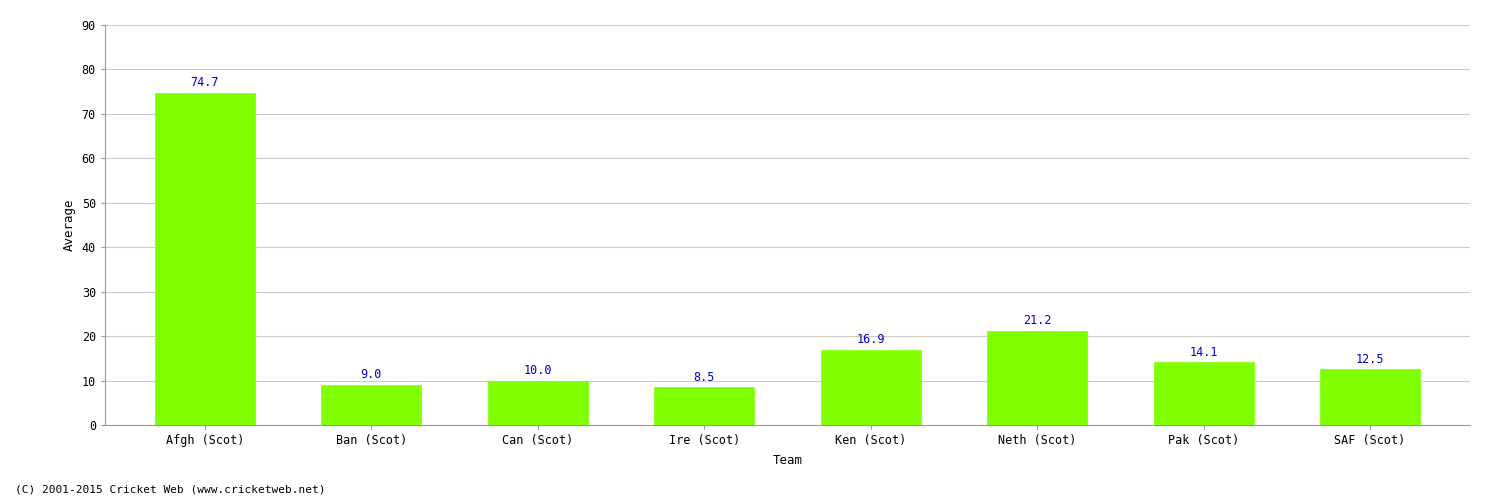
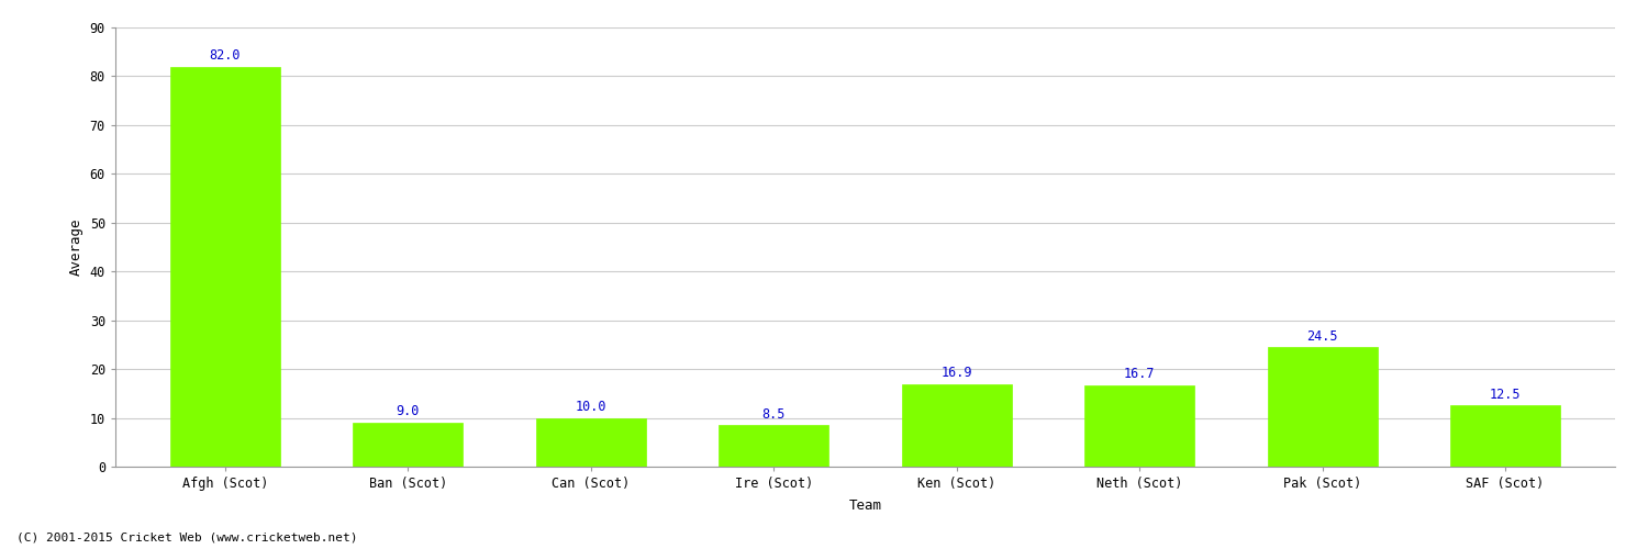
Afgh (Scot): 74.7 -> 82.0
Neth (Scot): 21.2 -> 16.7
Pak (Scot): 14.1 -> 24.5
